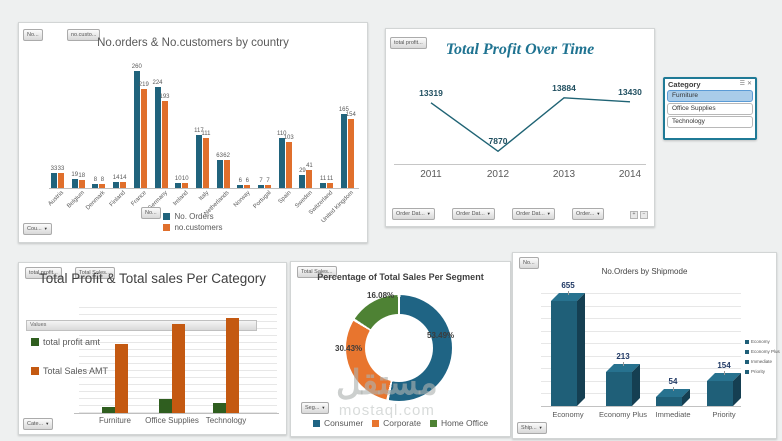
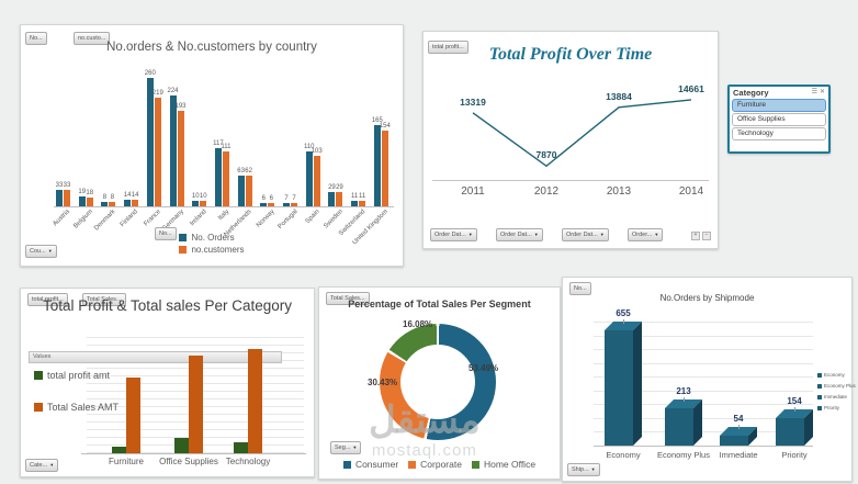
No.orders & No.customers by country/no.customers/Sweden: 41 -> 29
Total Profit Over Time/2014: 13430 -> 14661
